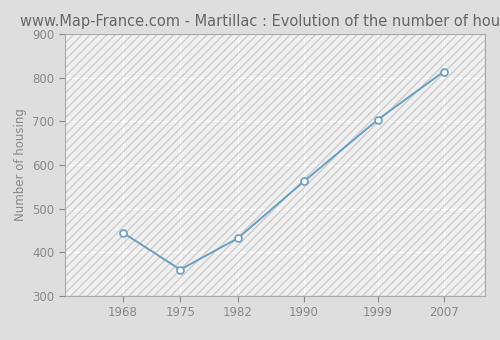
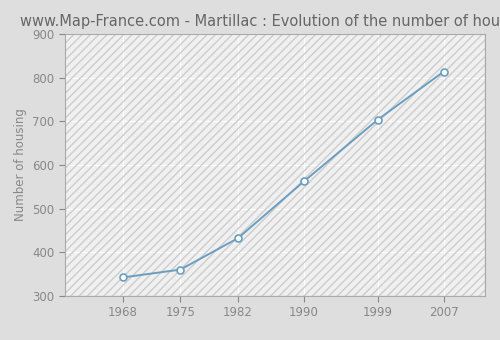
1968: 445 -> 342
